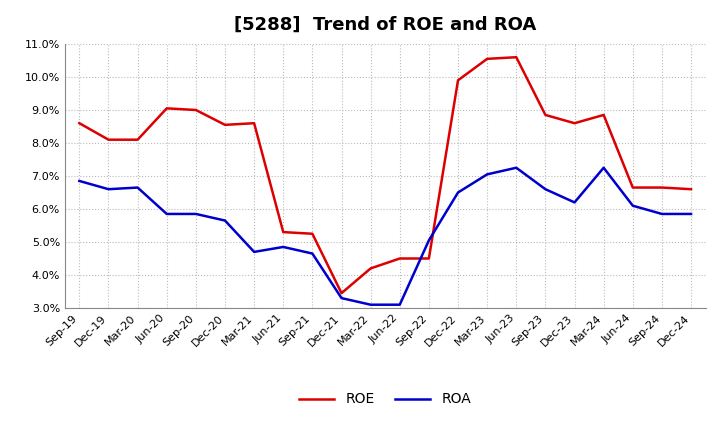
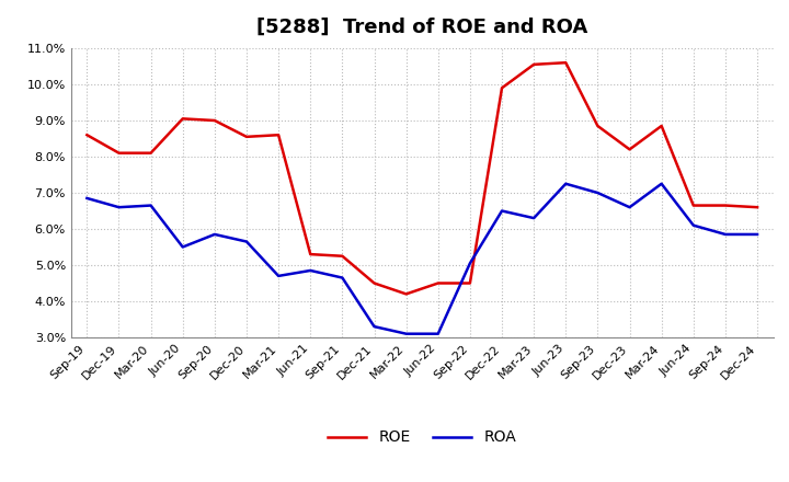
ROA/Jun-20: 5.85% -> 5.50%
ROE/Dec-21: 3.45% -> 4.50%
ROA/Mar-23: 7.05% -> 6.30%
ROA/Sep-23: 6.60% -> 7.00%
ROE/Dec-23: 8.60% -> 8.20%
ROA/Dec-23: 6.20% -> 6.60%
